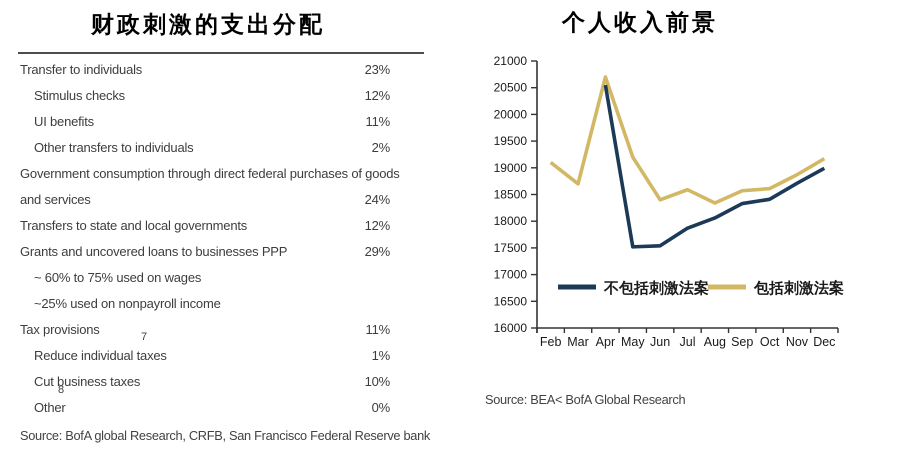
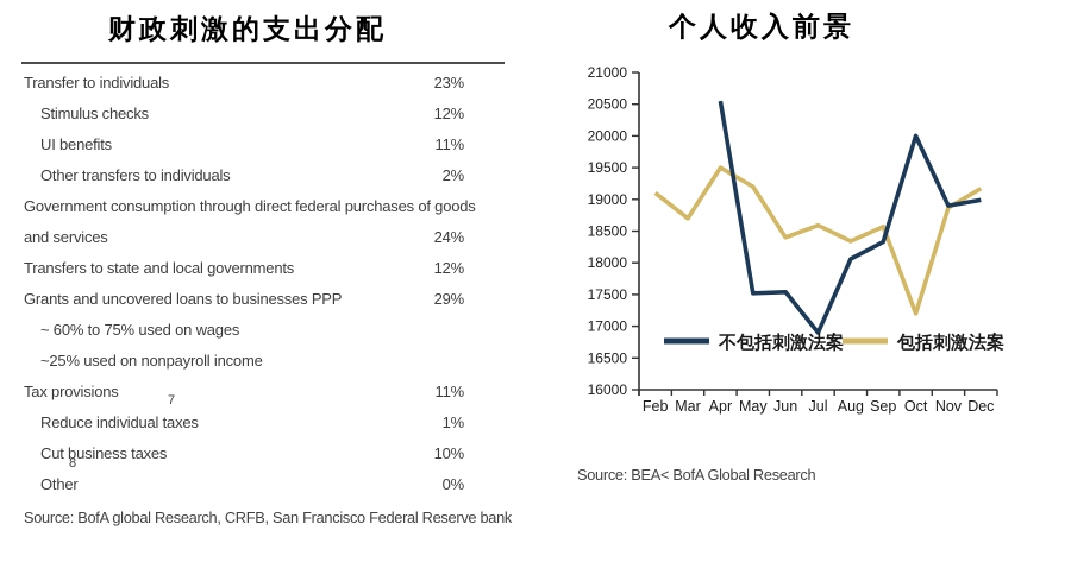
包括刺激法案/Apr: 20700 -> 19500
不包括刺激法案/Jul: 17900 -> 16900
包括刺激法案/Oct: 18600 -> 17200
不包括刺激法案/Oct: 18400 -> 20000
不包括刺激法案/Nov: 18700 -> 18900
